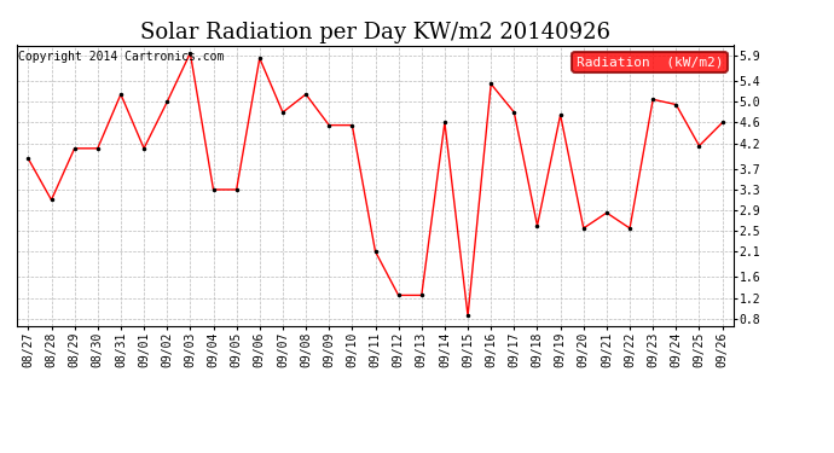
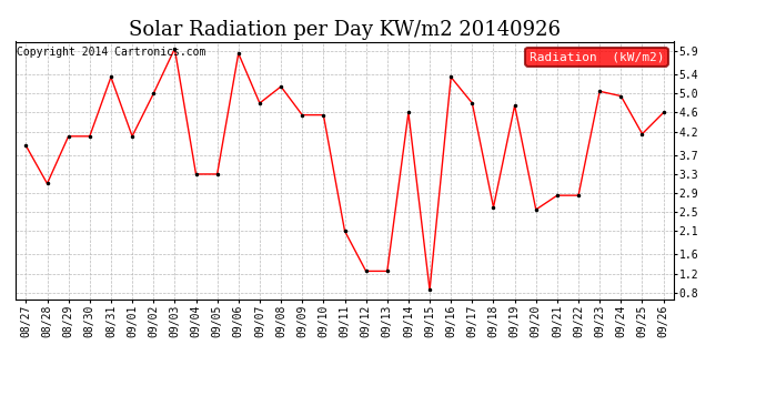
08/31: 5.15 -> 5.35
09/22: 2.55 -> 2.85
